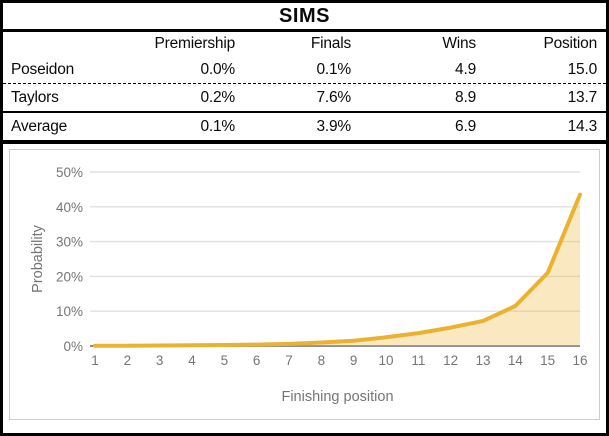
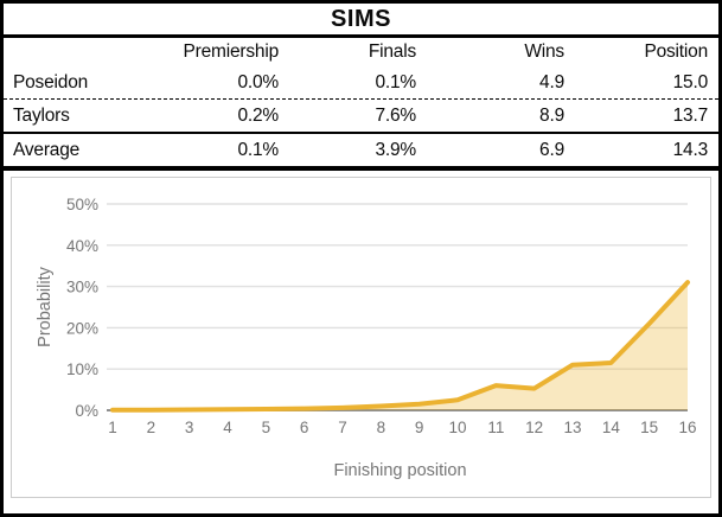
11: 4% -> 6%
13: 7% -> 11%
16: 44% -> 31%
